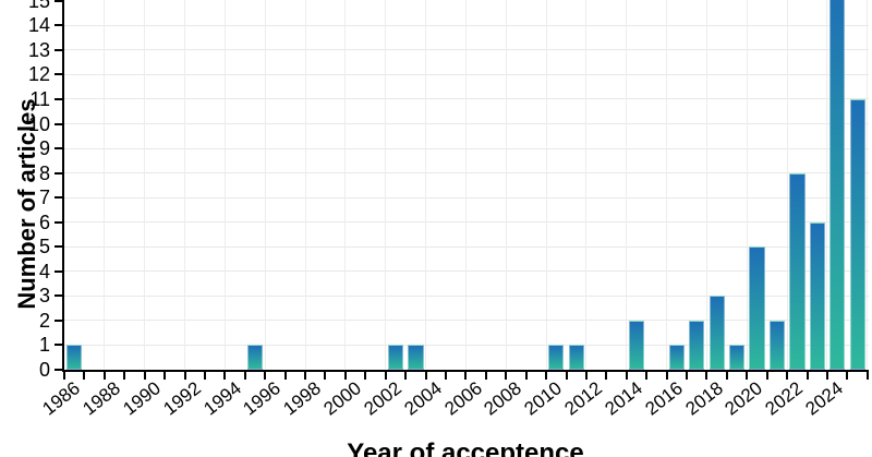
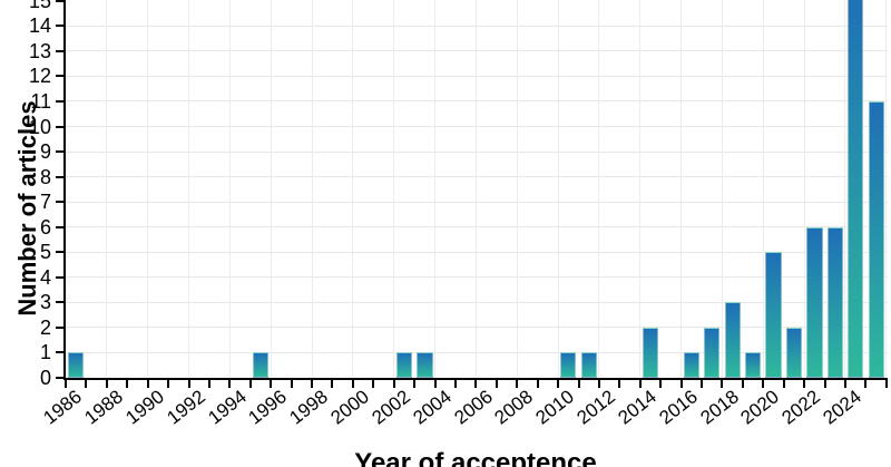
2022: 8 -> 6
